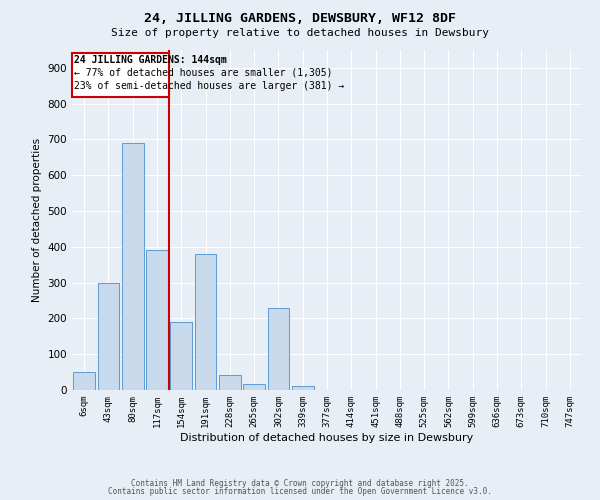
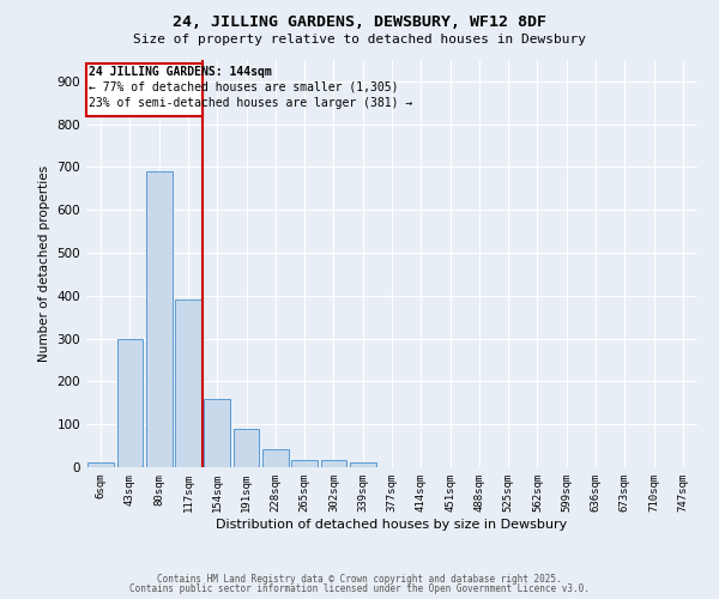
6sqm: 50 -> 10
154sqm: 190 -> 160
191sqm: 380 -> 90
302sqm: 230 -> 17
